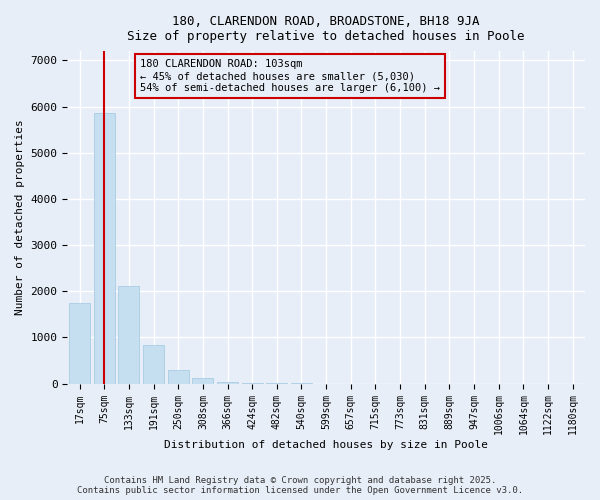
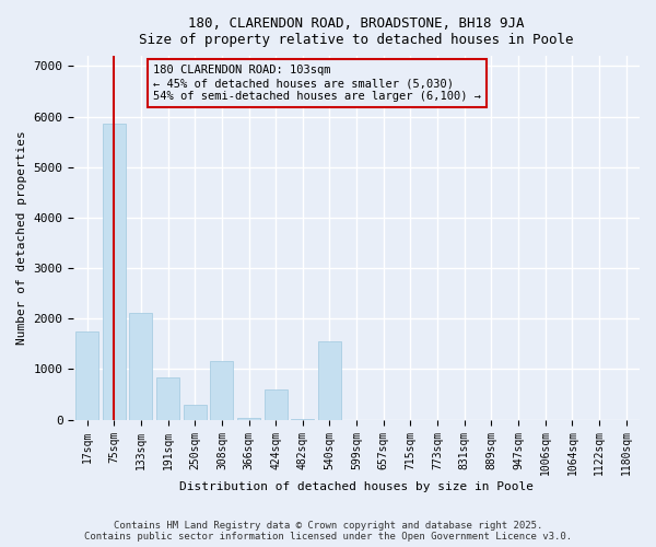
308sqm: 120 -> 1150
424sqm: 20 -> 600
540sqm: 0 -> 1550
